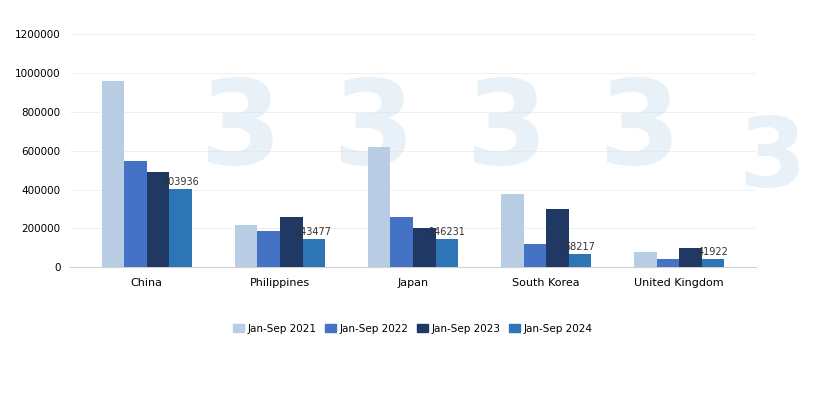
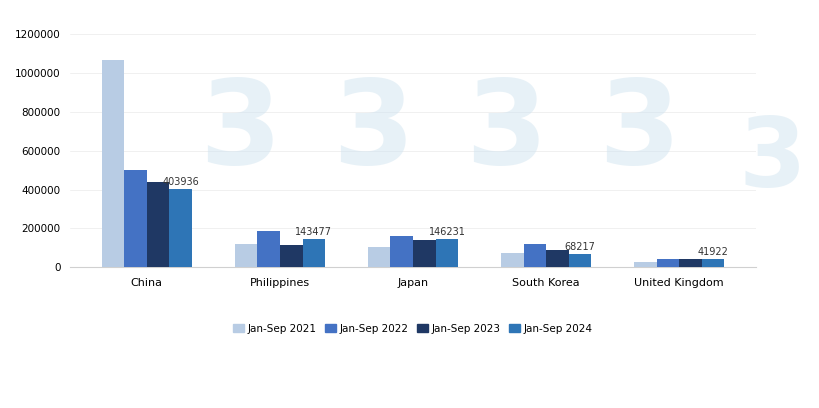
Jan-Sep 2021/China: 960000 -> 1070000
Jan-Sep 2022/China: 550000 -> 500000
Jan-Sep 2023/China: 490000 -> 440000
Jan-Sep 2021/Philippines: 220000 -> 120000
Jan-Sep 2023/Philippines: 260000 -> 120000
Jan-Sep 2021/Japan: 620000 -> 100000
Jan-Sep 2022/Japan: 260000 -> 160000
Jan-Sep 2023/Japan: 200000 -> 140000
Jan-Sep 2021/South Korea: 380000 -> 80000
Jan-Sep 2023/South Korea: 300000 -> 90000
Jan-Sep 2021/United Kingdom: 80000 -> 30000
Jan-Sep 2023/United Kingdom: 100000 -> 40000
